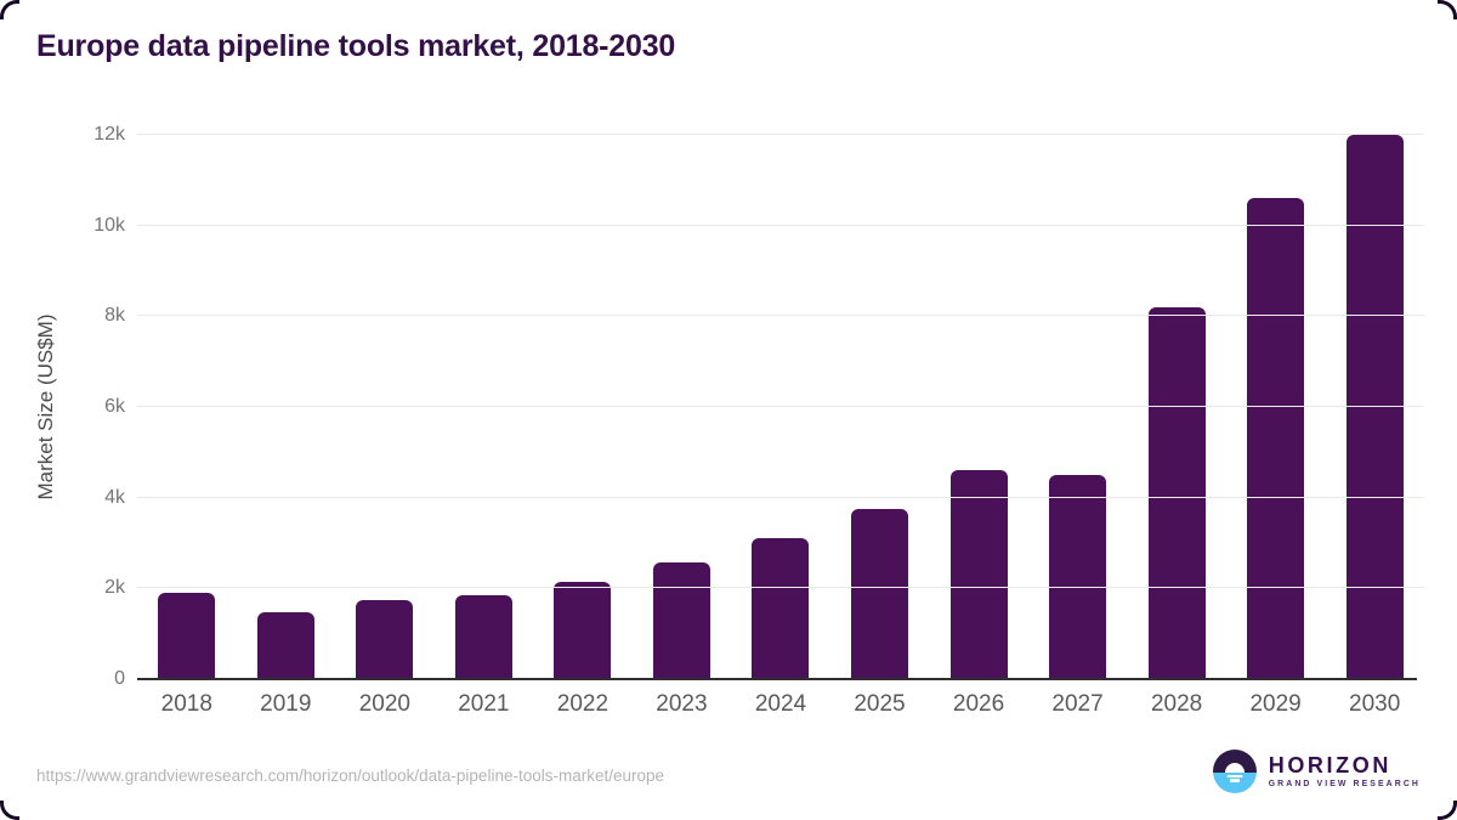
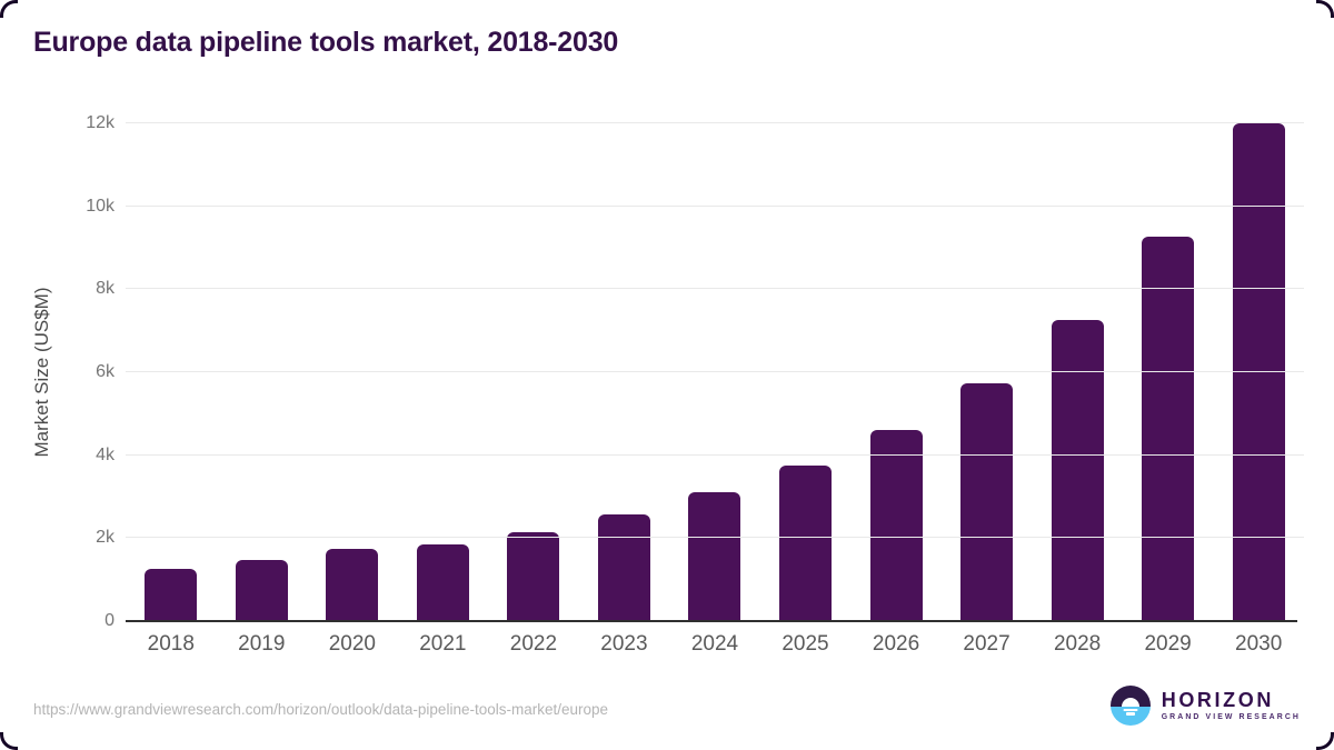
2018: 1.9k -> 1.2k
2027: 4.5k -> 5.7k
2028: 8.2k -> 7.2k
2029: 10.6k -> 9.3k
